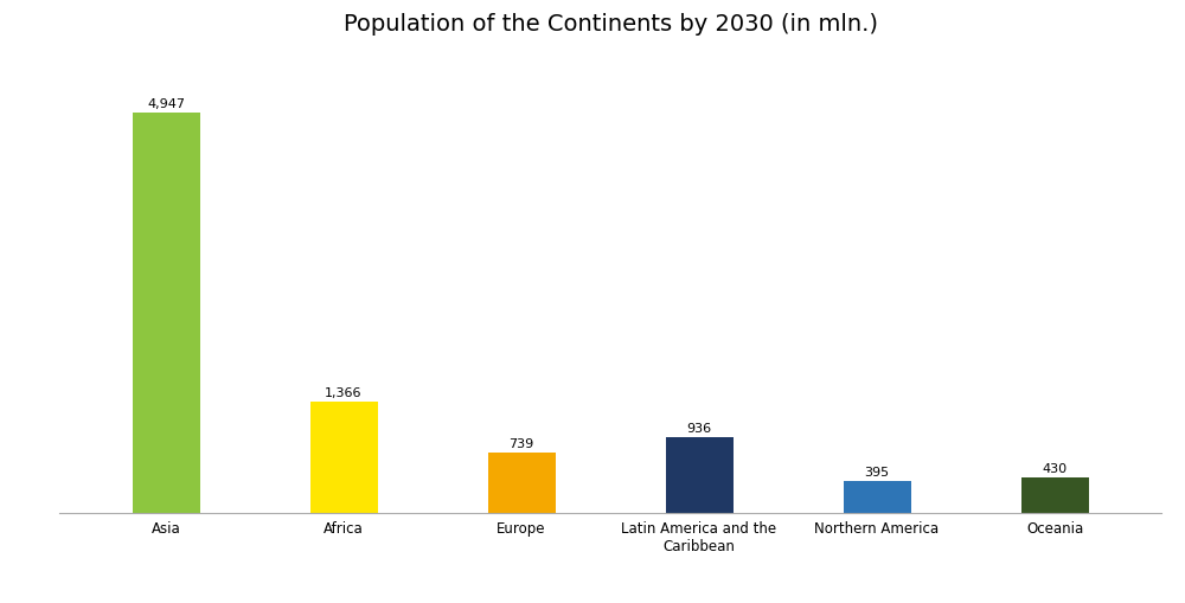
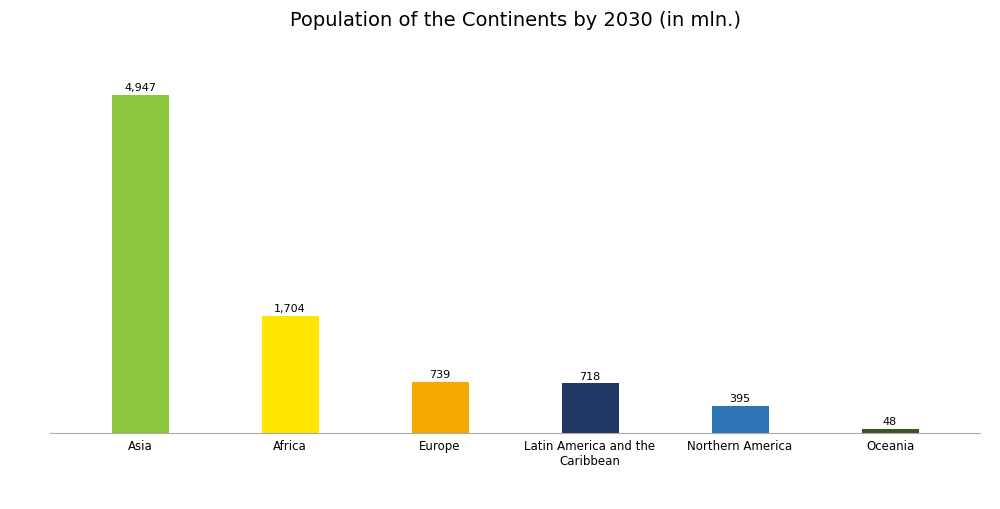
Africa: 1,366 -> 1,704
Latin America and the Caribbean: 936 -> 718
Oceania: 430 -> 48
